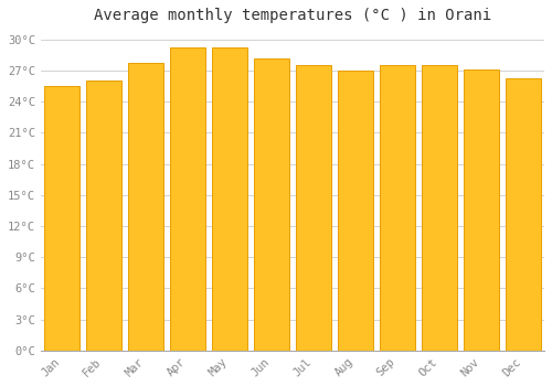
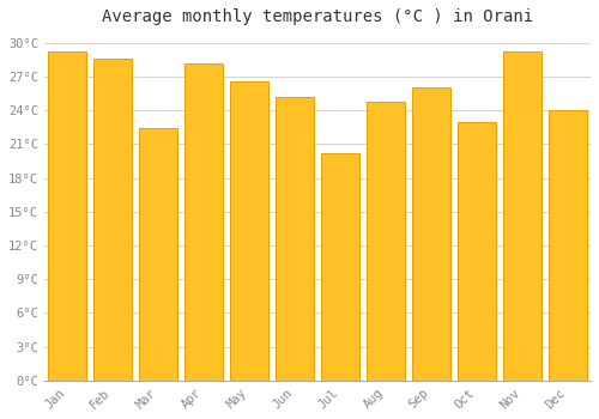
Jan: 25.5°C -> 29.2°C
Feb: 26.0°C -> 28.6°C
Mar: 27.7°C -> 22.4°C
Apr: 29.2°C -> 28.2°C
May: 29.2°C -> 26.6°C
Jun: 28.2°C -> 25.2°C
Jul: 27.5°C -> 20.2°C
Aug: 27.0°C -> 24.8°C
Sep: 27.5°C -> 26.0°C
Oct: 27.5°C -> 23.0°C
Nov: 27.1°C -> 29.2°C
Dec: 26.2°C -> 24.0°C
